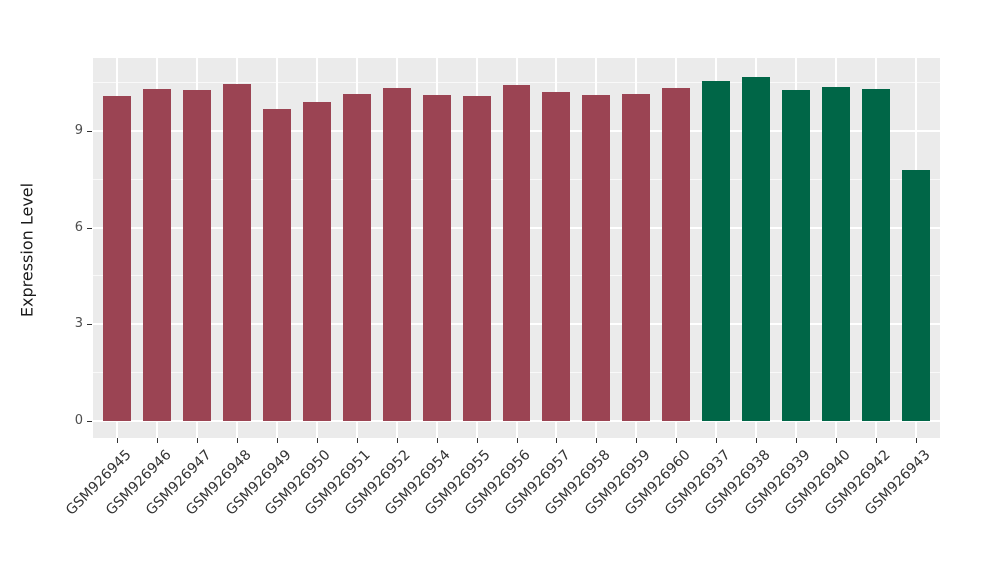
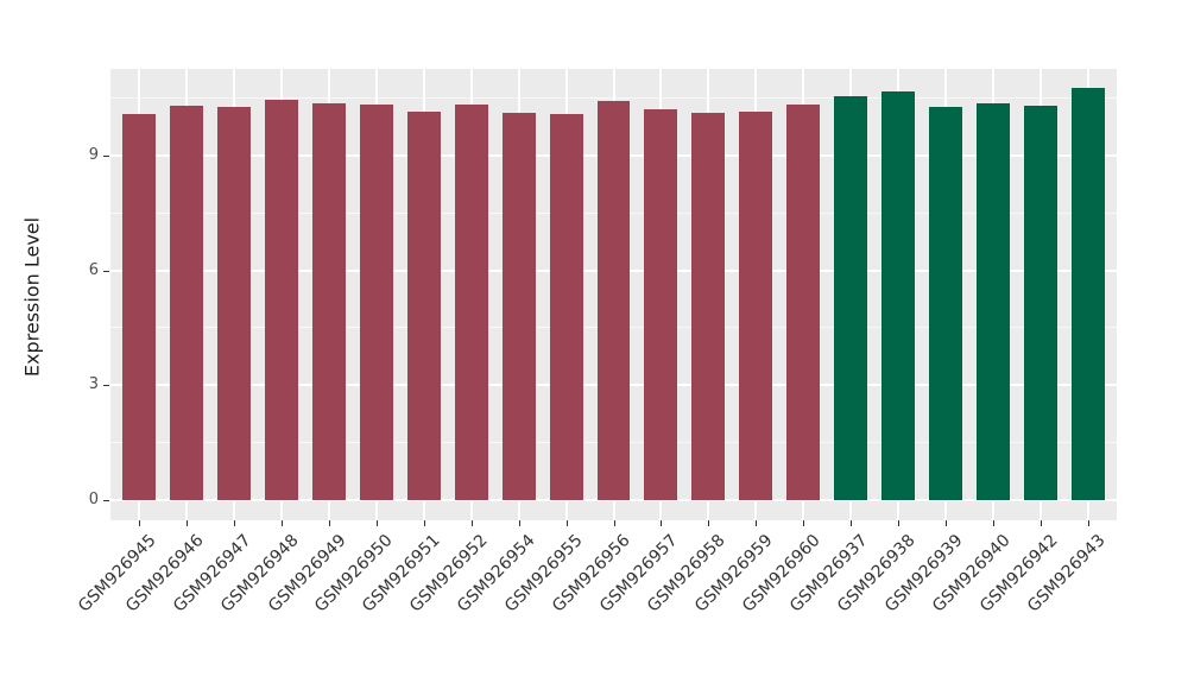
GSM926949: 9.7 -> 10.4
GSM926950: 9.9 -> 10.3
GSM926943: 7.8 -> 10.8
